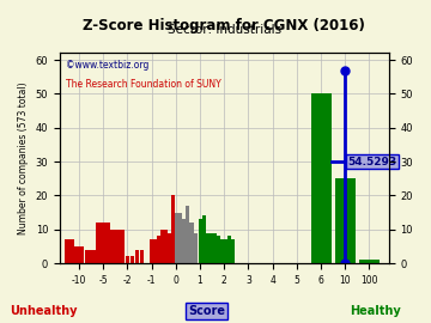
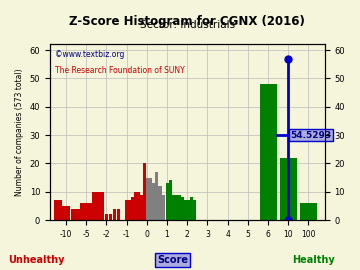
-5: 12 -> 6
6: 50 -> 48
10: 25 -> 22
100: 1 -> 6
